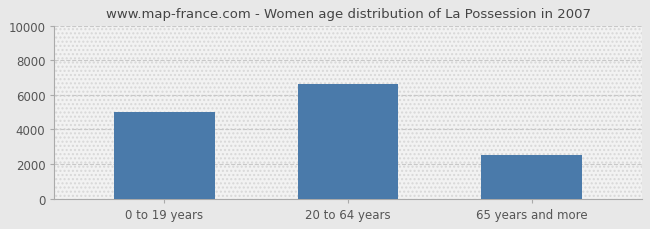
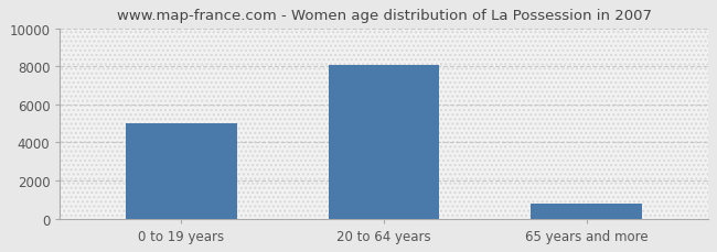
20 to 64 years: 6600 -> 8100
65 years and more: 2500 -> 800
